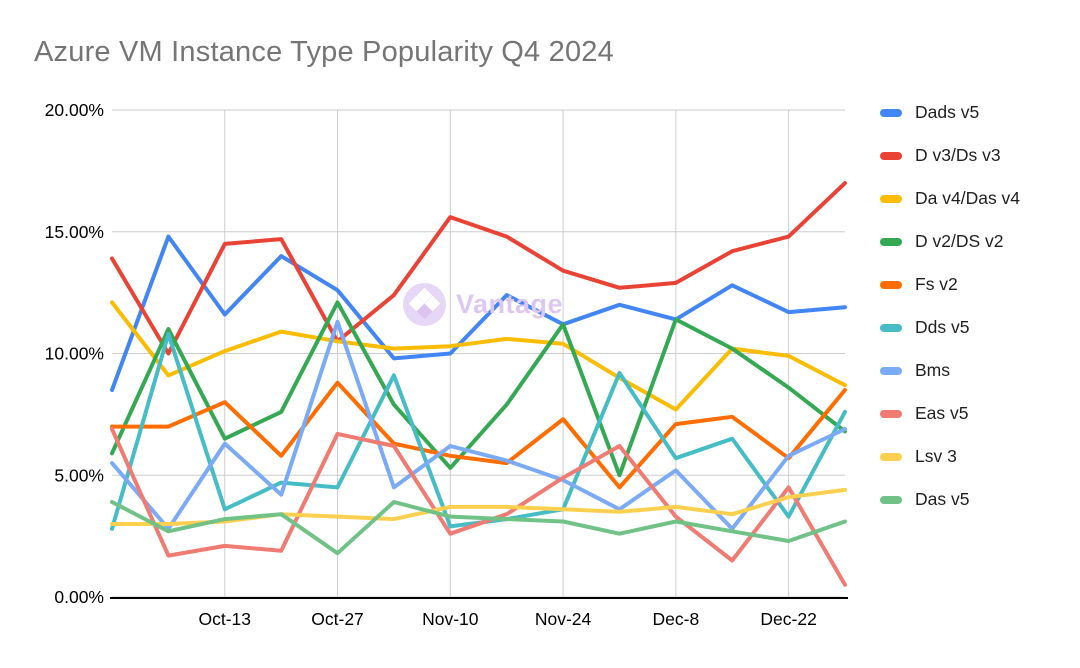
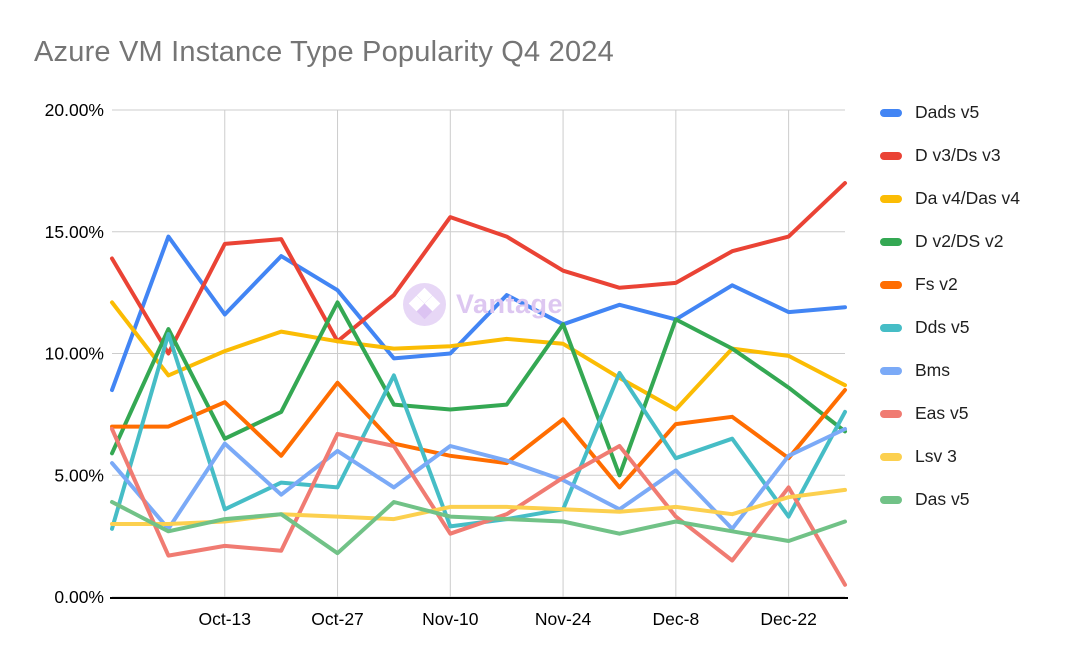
Bms/Oct-27: 11.3% -> 6.0%
D v2/DS v2/Nov-10: 5.3% -> 7.7%
